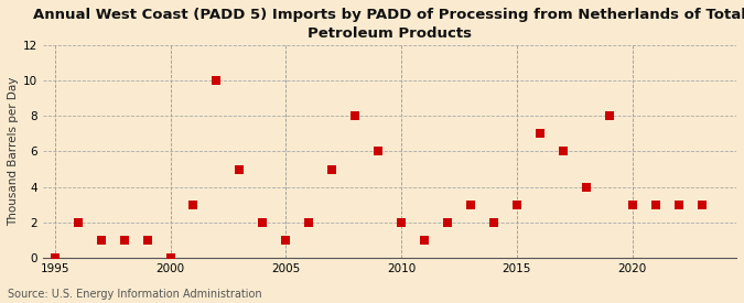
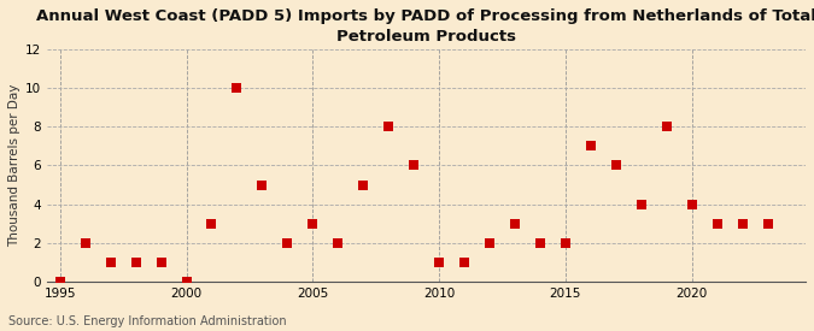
2005: 1 -> 3
2010: 2 -> 1
2015: 3 -> 2
2020: 3 -> 4
